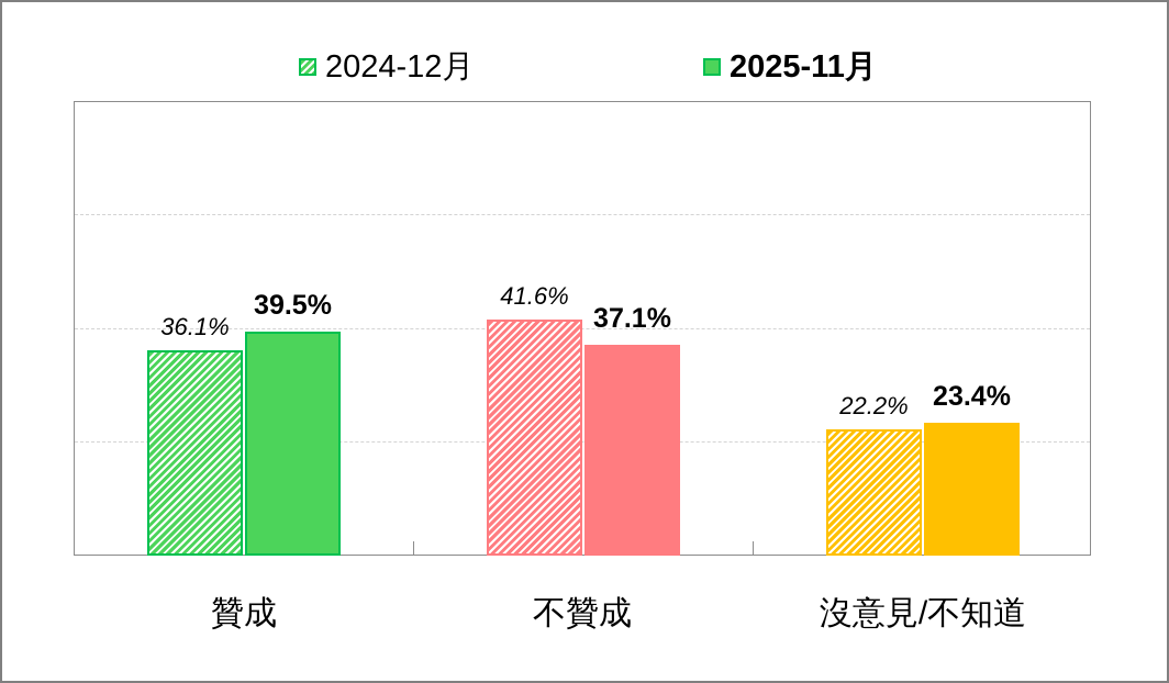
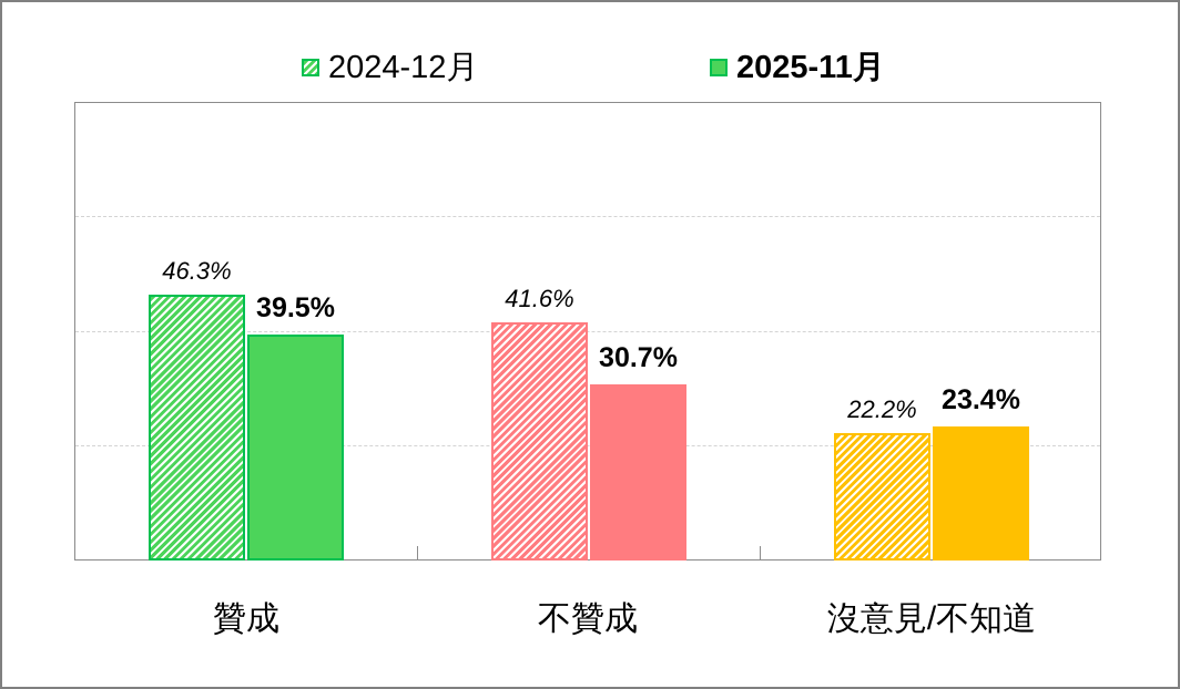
2024-12月/贊成: 36.1% -> 46.3%
2025-11月/不贊成: 37.1% -> 30.7%
